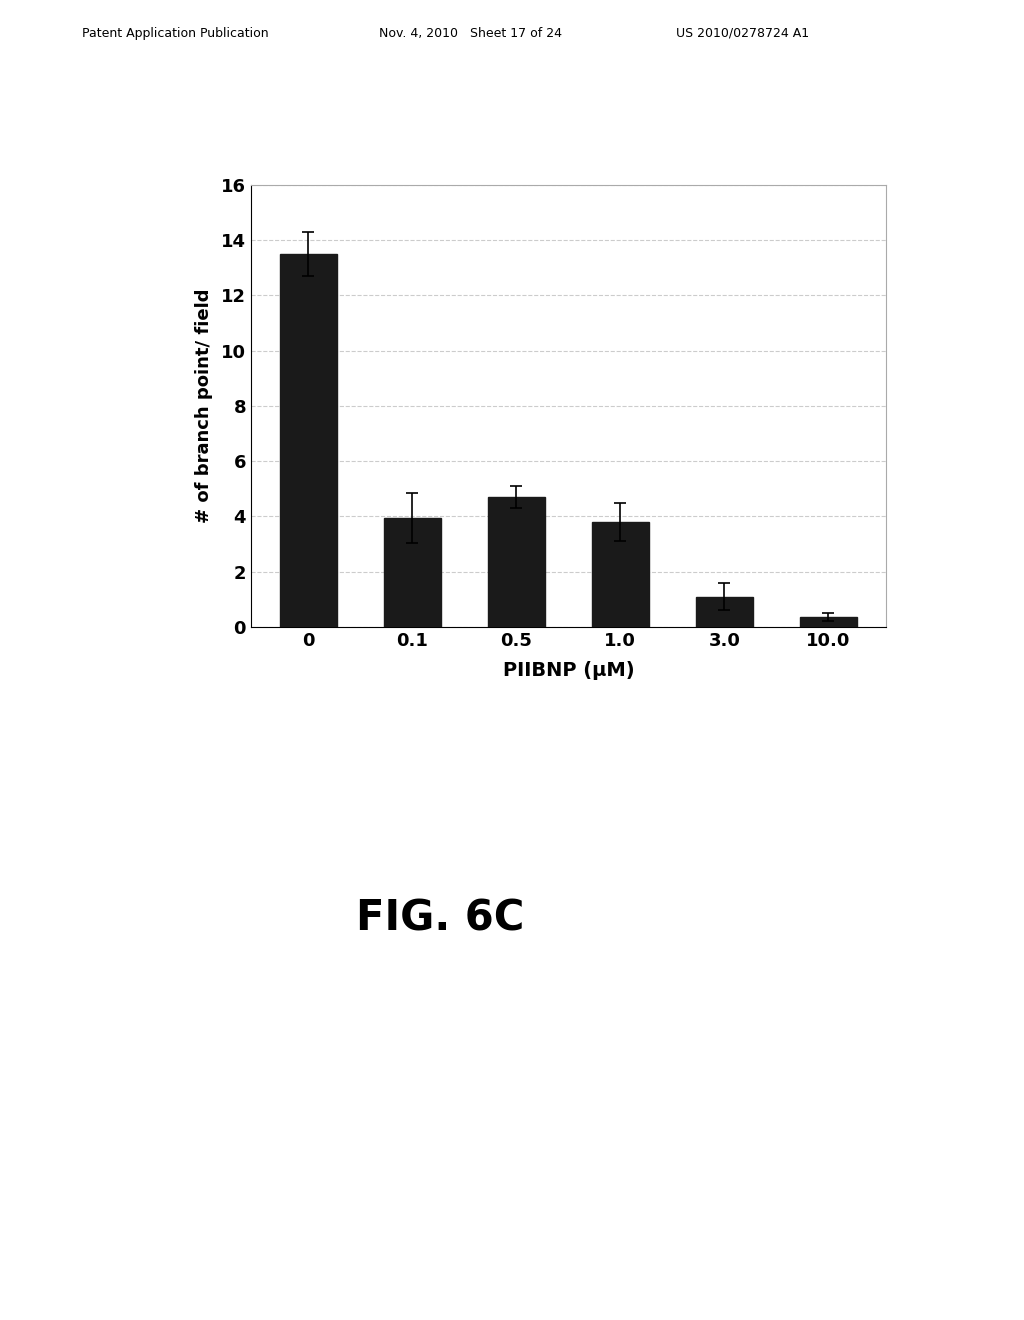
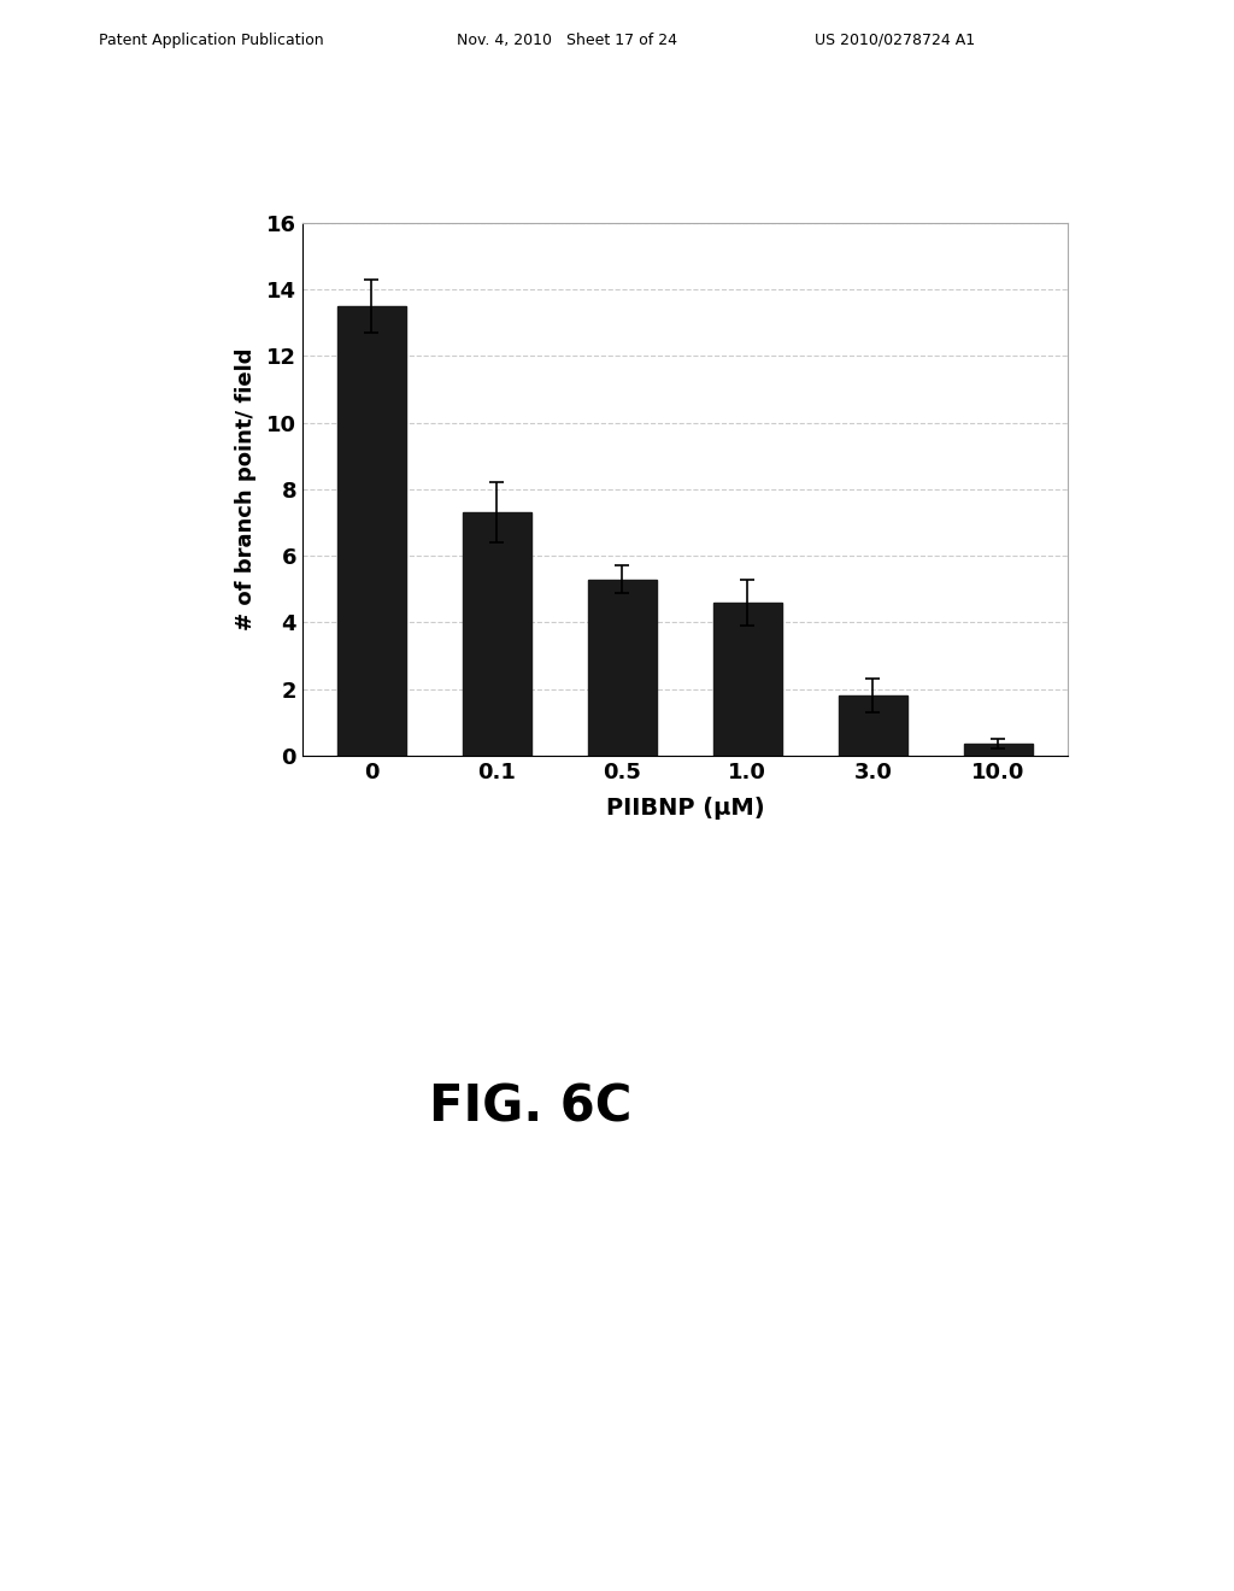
0.1: 3.95 -> 7.30
0.5: 4.70 -> 5.30
1.0: 3.80 -> 4.60
3.0: 1.10 -> 1.80
